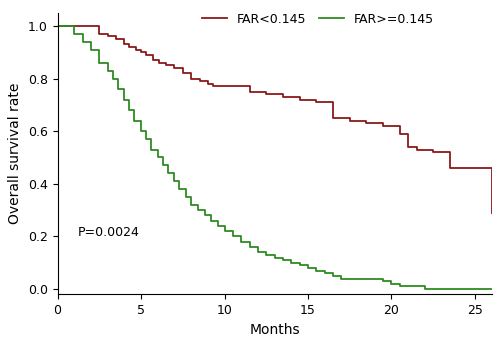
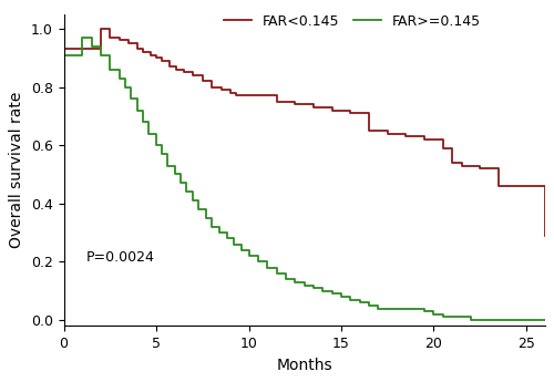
FAR<0.145/0: 1.00 -> 0.93
FAR>=0.145/0: 1.00 -> 0.91
